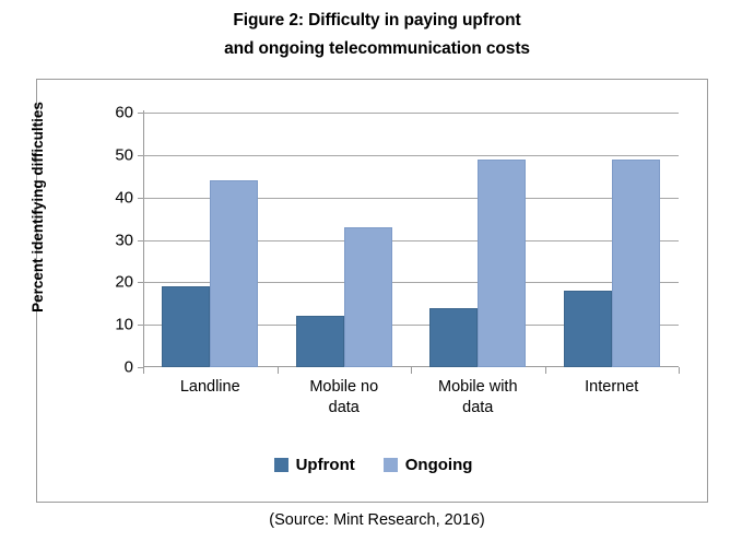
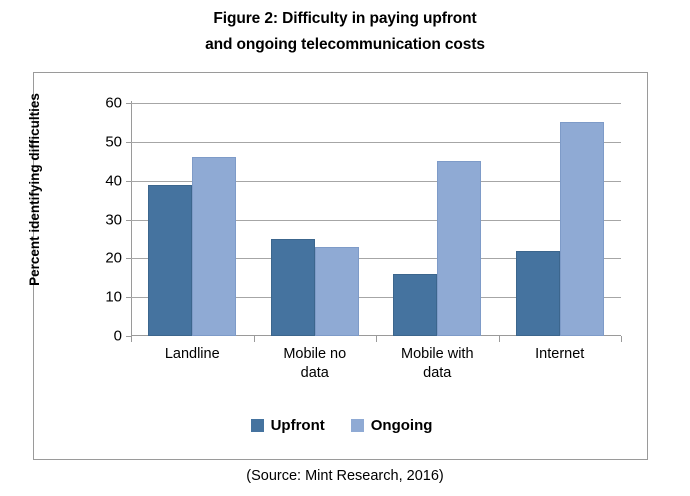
Upfront/Landline: 19 -> 39
Ongoing/Landline: 44 -> 46
Upfront/Mobile no data: 12 -> 25
Ongoing/Mobile no data: 33 -> 23
Upfront/Mobile with data: 14 -> 16
Ongoing/Mobile with data: 49 -> 45
Upfront/Internet: 18 -> 22
Ongoing/Internet: 49 -> 55
